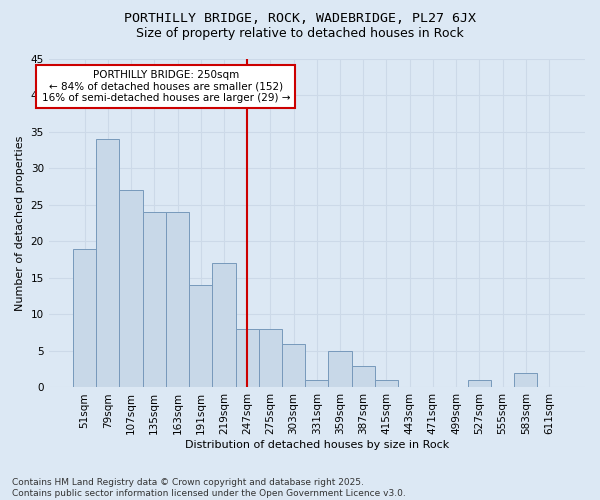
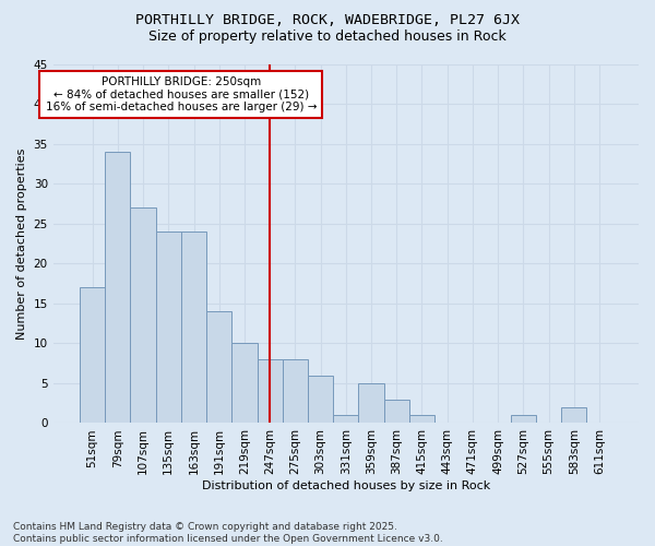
51sqm: 19 -> 17
219sqm: 17 -> 10
